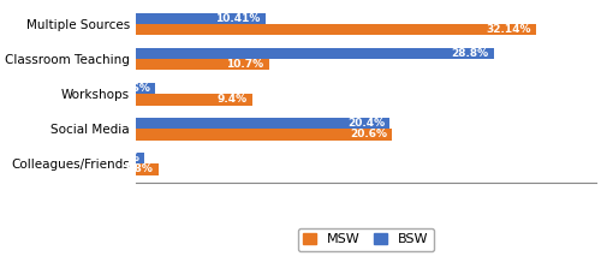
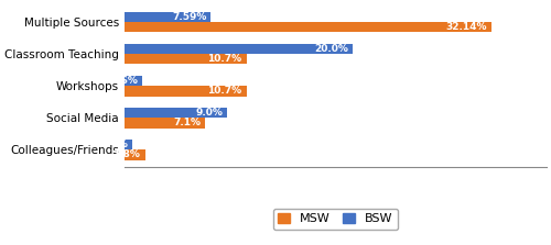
BSW/Multiple Sources: 10.41% -> 7.59%
BSW/Classroom Teaching: 28.8% -> 20.0%
MSW/Workshops: 9.4% -> 10.7%
BSW/Social Media: 20.4% -> 9.0%
MSW/Social Media: 20.6% -> 7.1%
